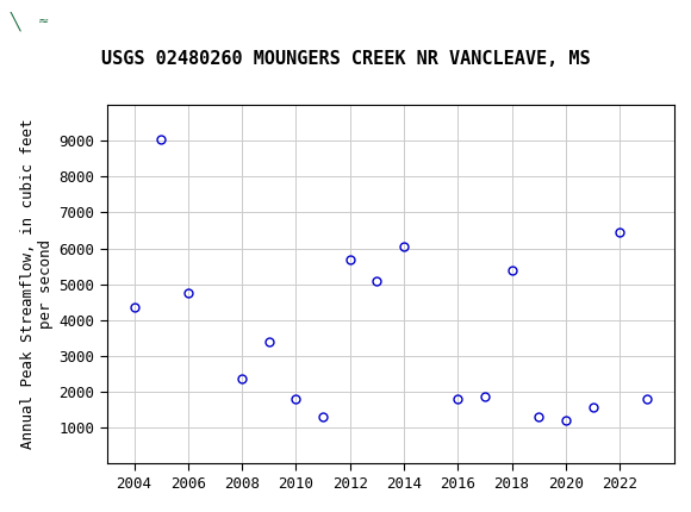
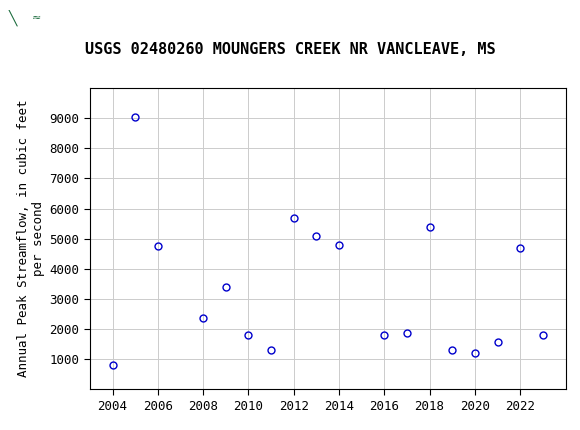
2004: 4350 -> 800
2014: 6050 -> 4800
2022: 6450 -> 4700
